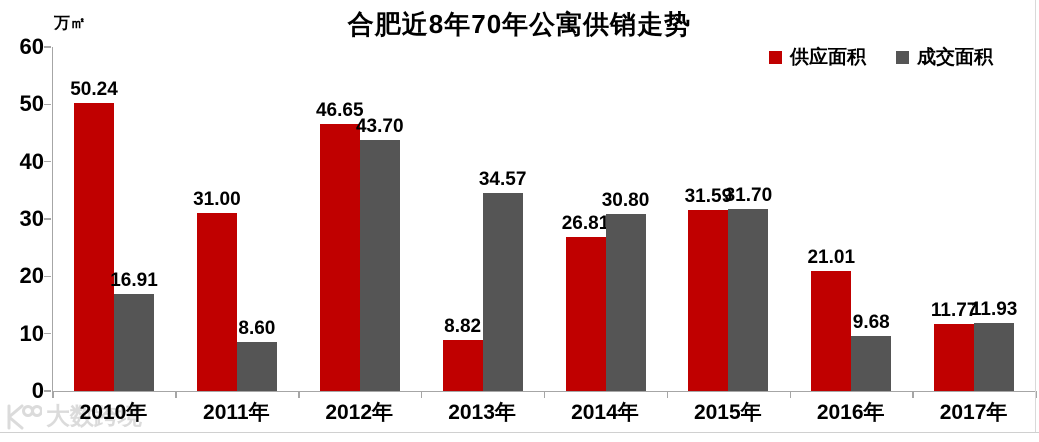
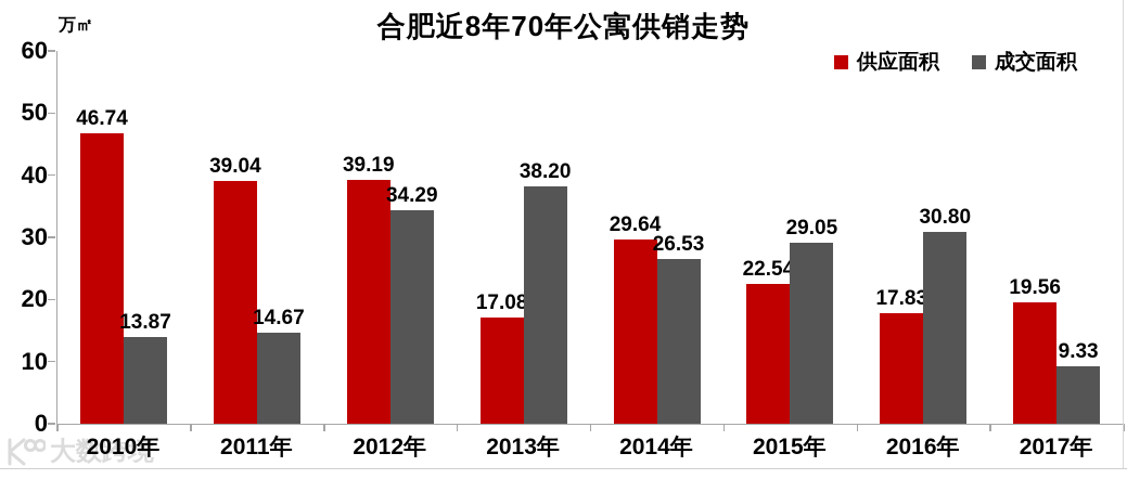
供应面积/2010年: 50.24 -> 46.74
成交面积/2010年: 16.91 -> 13.87
供应面积/2011年: 31.00 -> 39.04
成交面积/2011年: 8.60 -> 14.67
供应面积/2012年: 46.65 -> 39.19
成交面积/2012年: 43.70 -> 34.29
供应面积/2013年: 8.82 -> 17.08
成交面积/2013年: 34.57 -> 38.20
供应面积/2014年: 26.81 -> 29.64
成交面积/2014年: 30.80 -> 26.53
供应面积/2015年: 31.59 -> 22.54
成交面积/2015年: 31.70 -> 29.05
供应面积/2016年: 21.01 -> 17.83
成交面积/2016年: 9.68 -> 30.80
供应面积/2017年: 11.77 -> 19.56
成交面积/2017年: 11.93 -> 9.33
